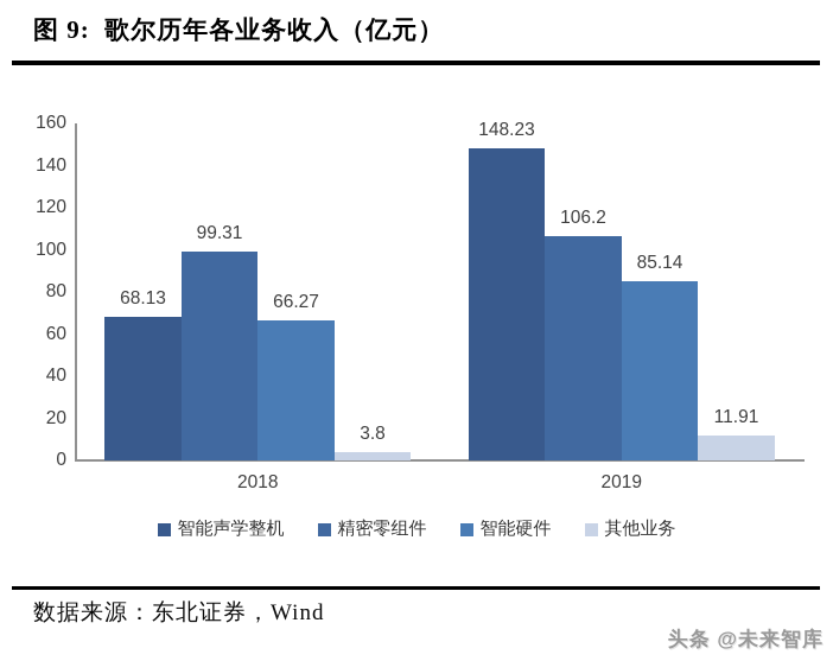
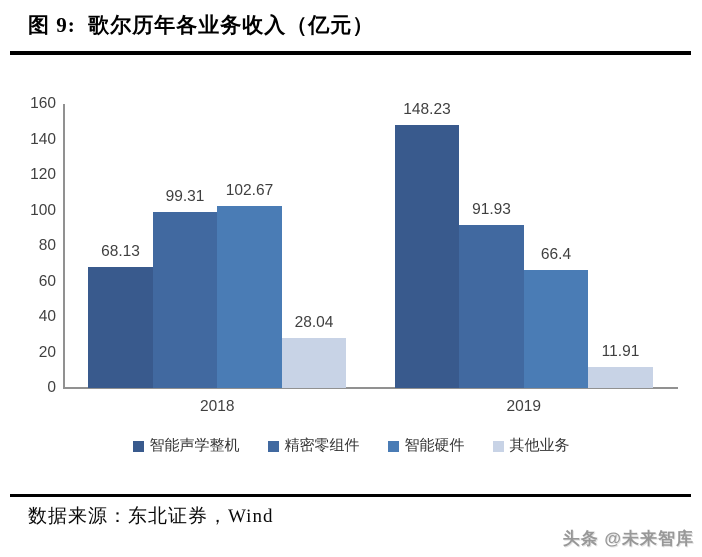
智能硬件/2018: 66.27 -> 102.67
其他业务/2018: 3.8 -> 28.04
精密零组件/2019: 106.2 -> 91.93
智能硬件/2019: 85.14 -> 66.4
